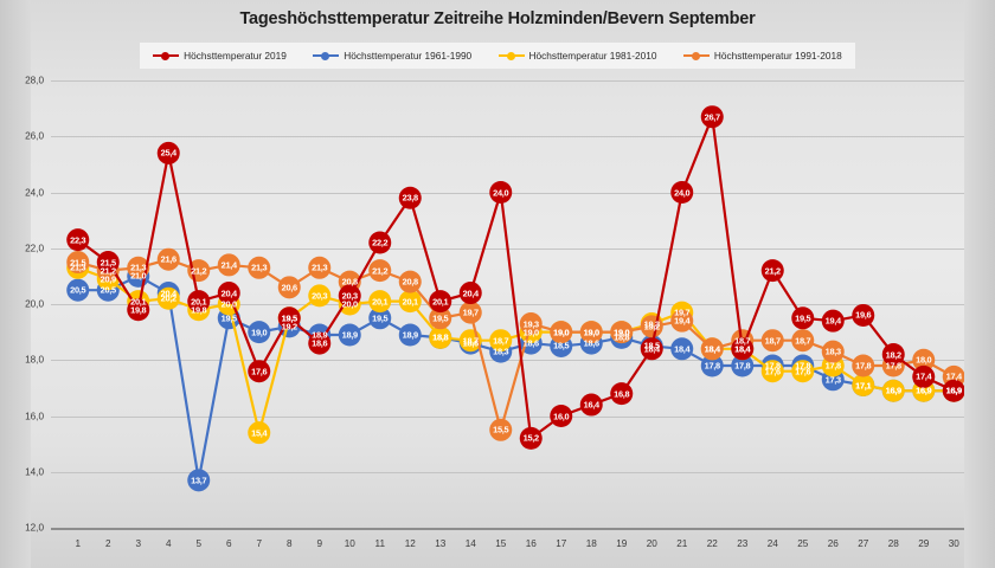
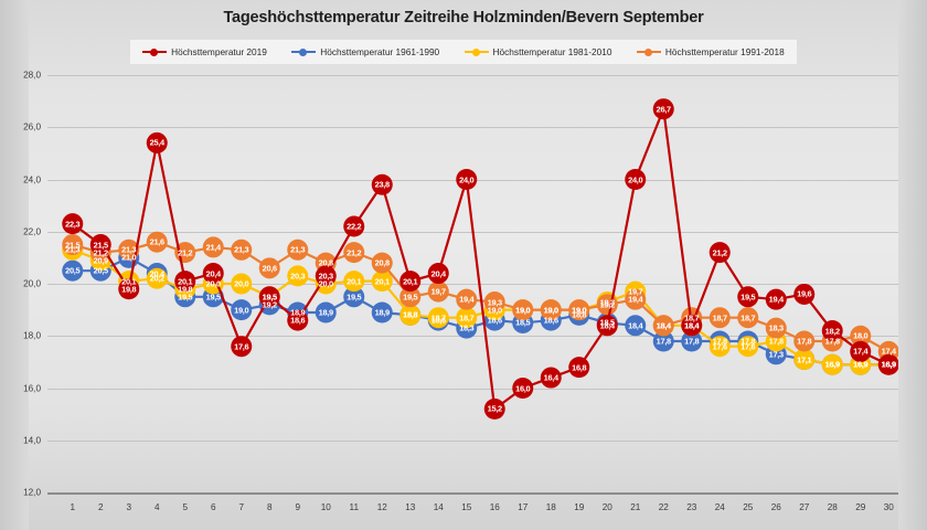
Höchsttemperatur 1961-1990/5: 13,7 -> 19,5
Höchsttemperatur 1981-2010/7: 15,4 -> 20,0
Höchsttemperatur 1991-2018/15: 15,5 -> 19,4
